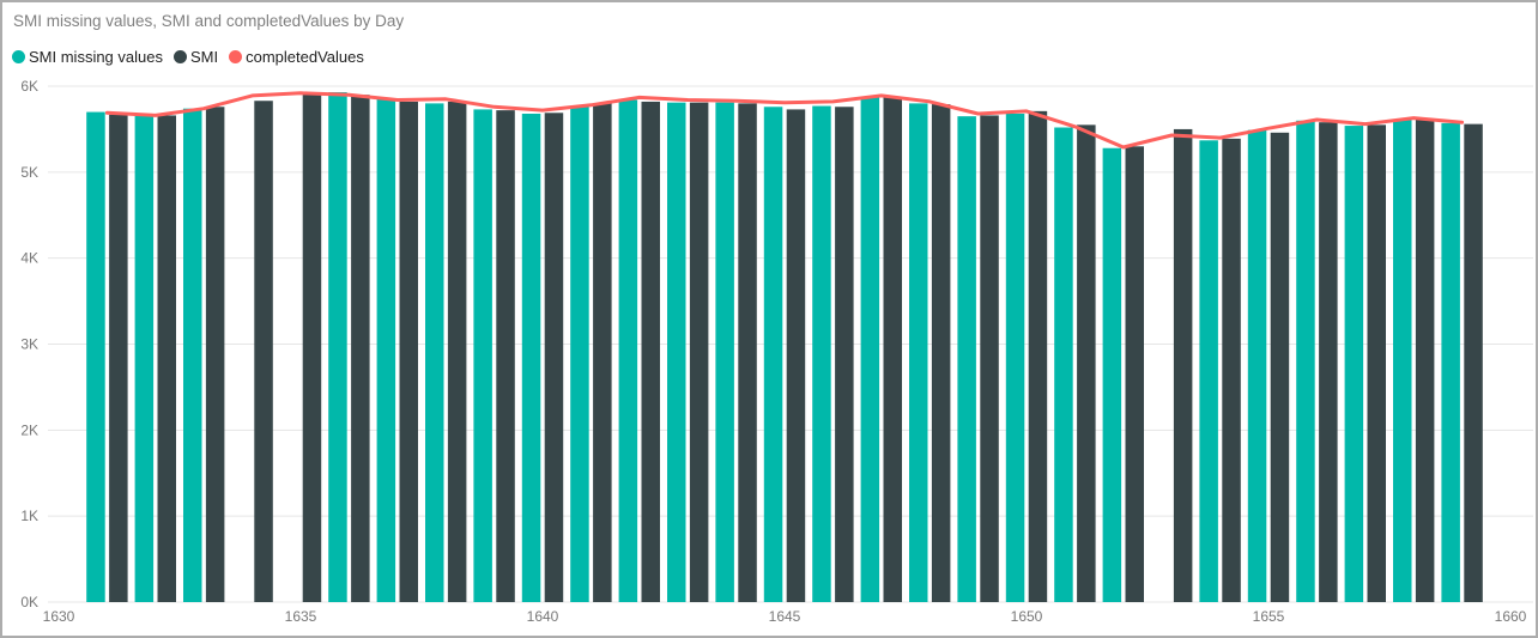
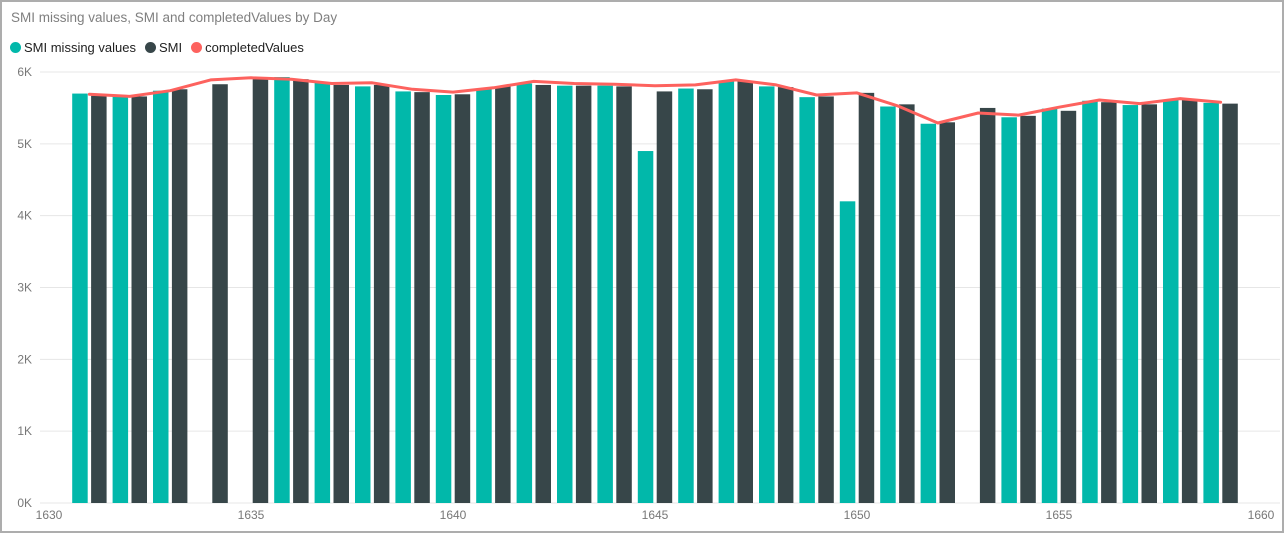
SMI missing values/1645: 5.8K -> 4.9K
SMI missing values/1650: 5.7K -> 4.2K
